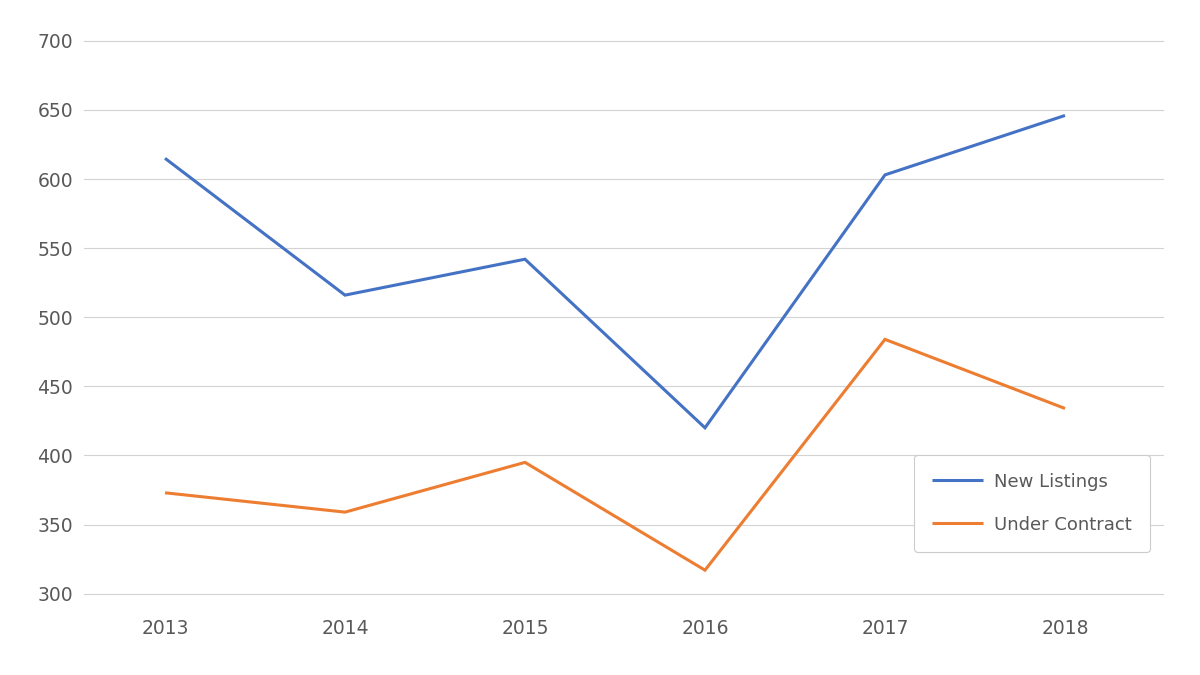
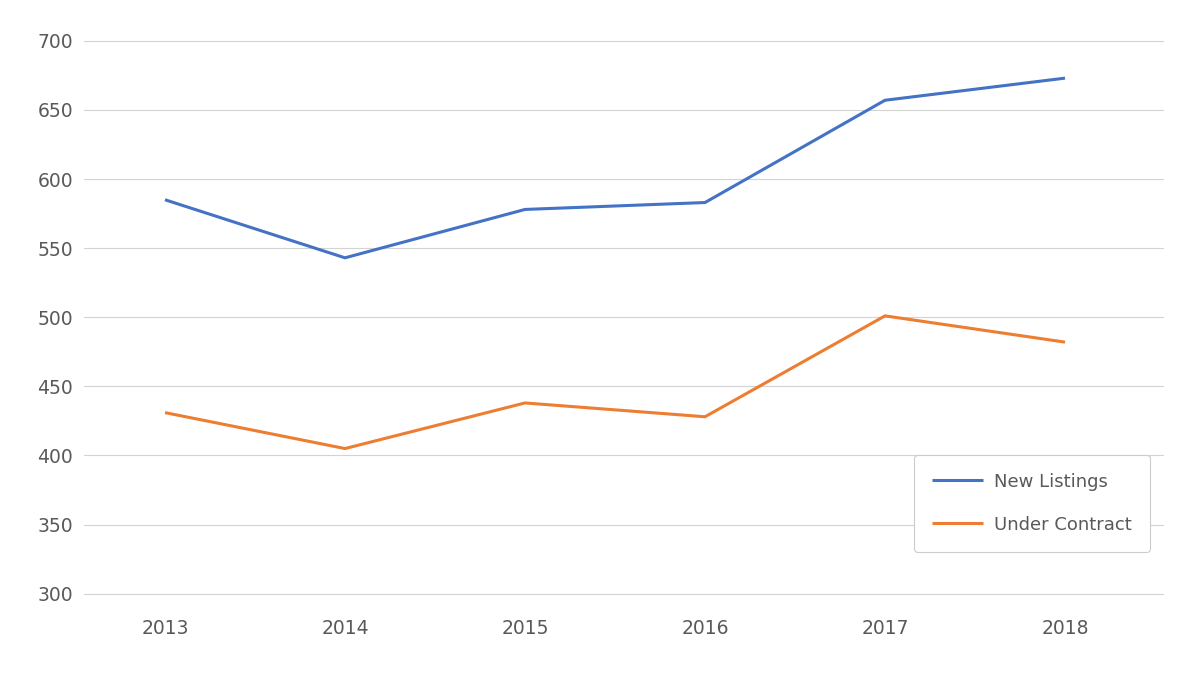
New Listings/2013: 615 -> 585
Under Contract/2013: 373 -> 431
New Listings/2014: 516 -> 543
Under Contract/2014: 359 -> 405
New Listings/2015: 542 -> 578
Under Contract/2015: 395 -> 438
New Listings/2016: 420 -> 583
Under Contract/2016: 317 -> 428
New Listings/2017: 603 -> 657
Under Contract/2017: 484 -> 501
New Listings/2018: 646 -> 673
Under Contract/2018: 434 -> 482
